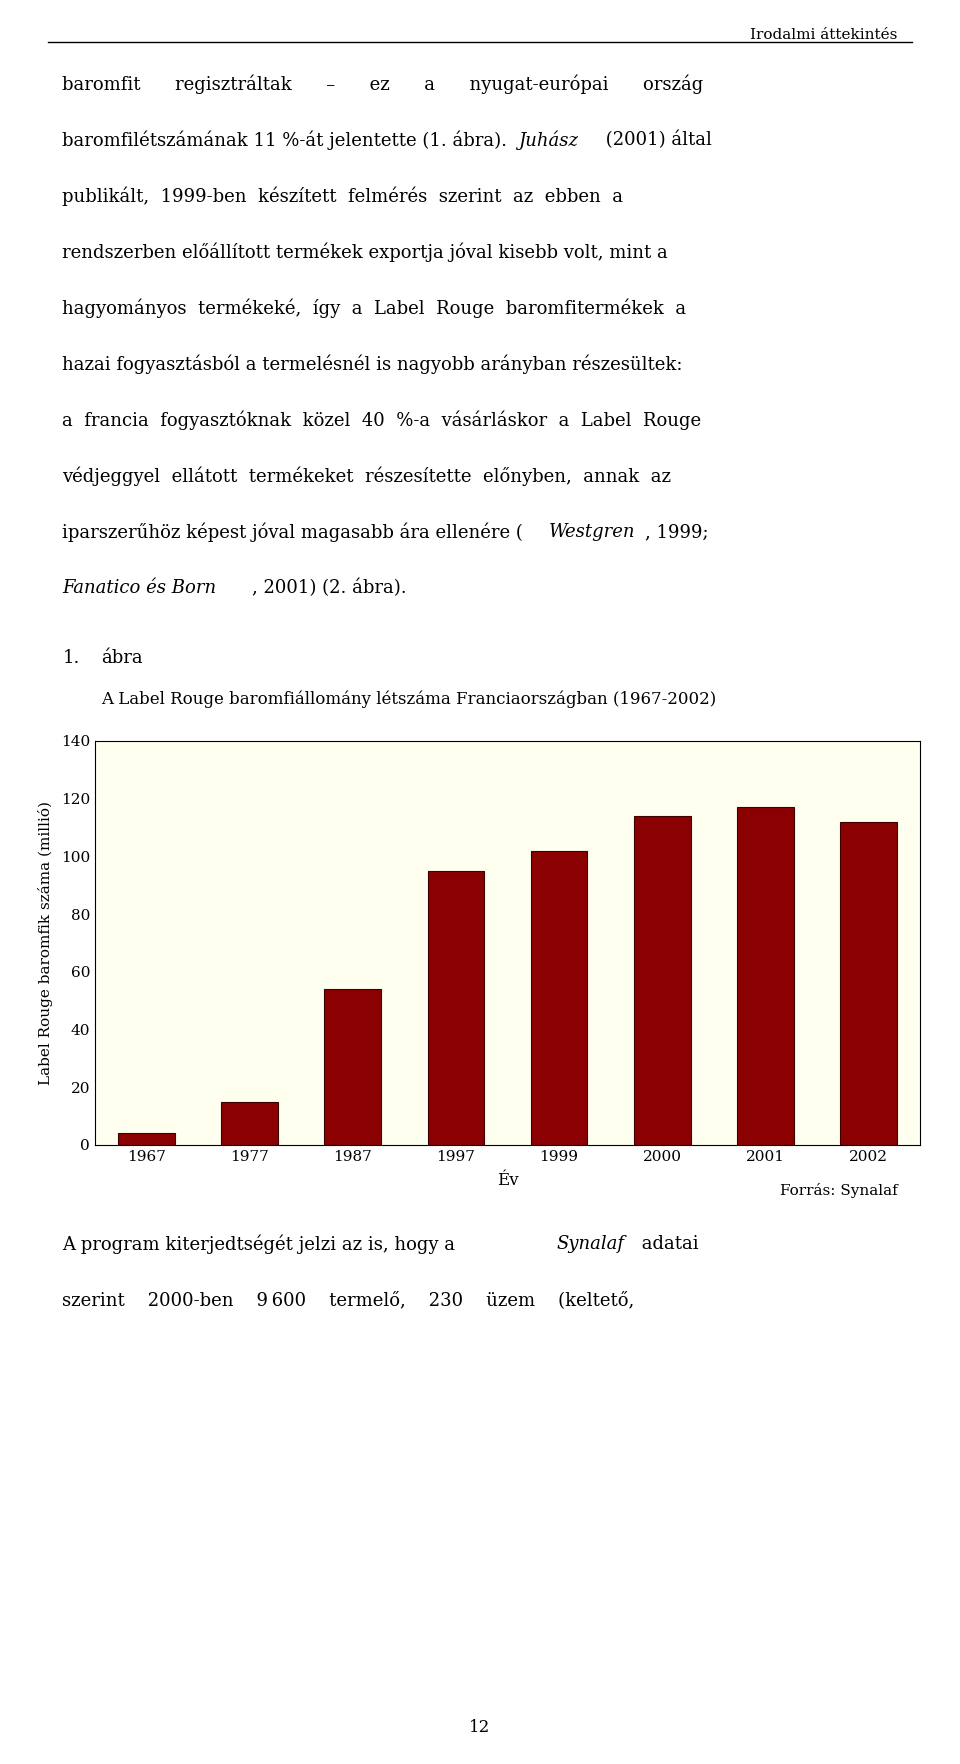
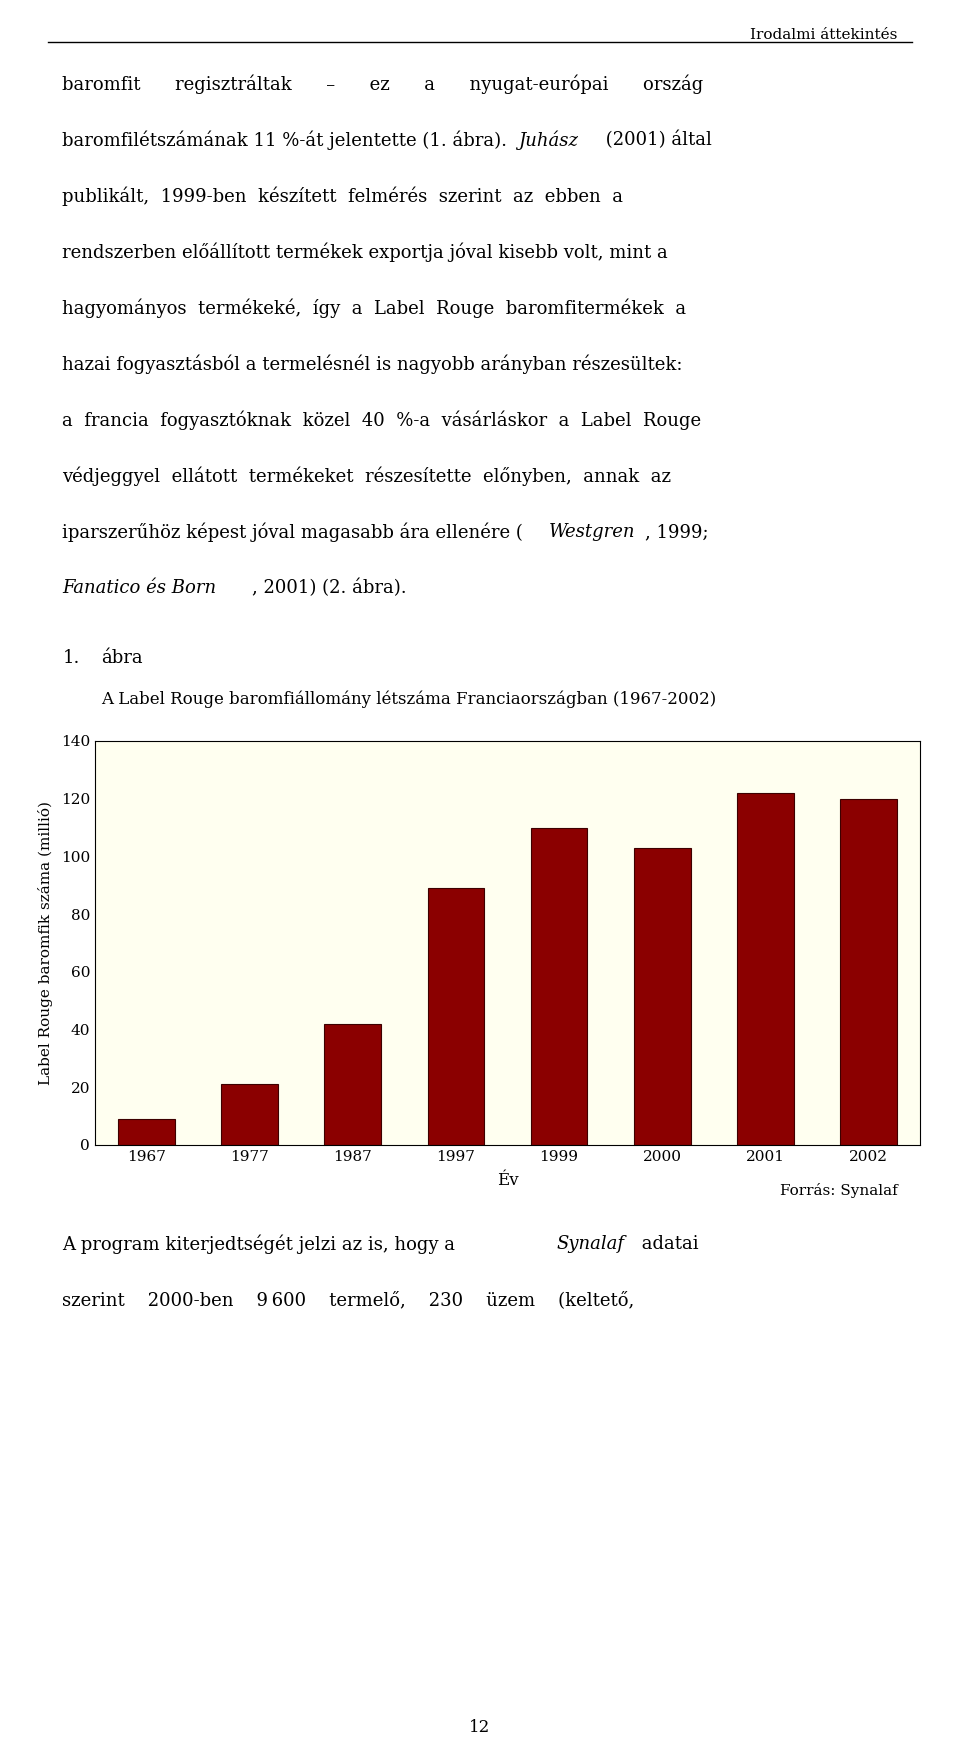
1967: 4 -> 9
1977: 15 -> 21
1987: 54 -> 42
1997: 95 -> 89
1999: 102 -> 110
2000: 114 -> 103
2001: 117 -> 122
2002: 112 -> 120
